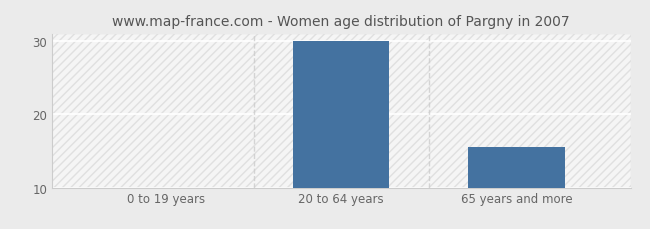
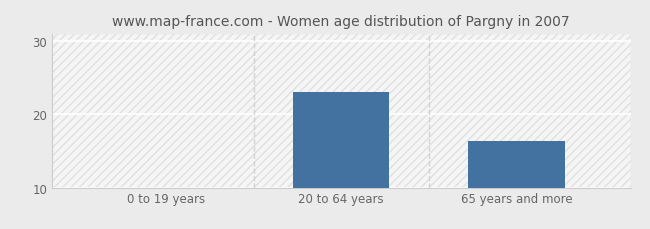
20 to 64 years: 30.0 -> 23.0
65 years and more: 15.5 -> 16.4
